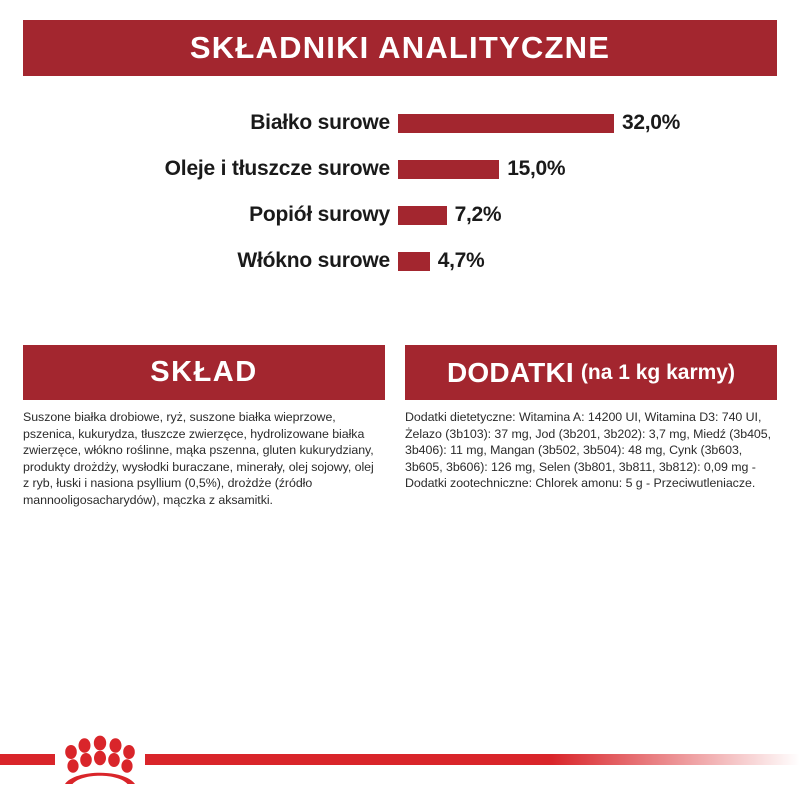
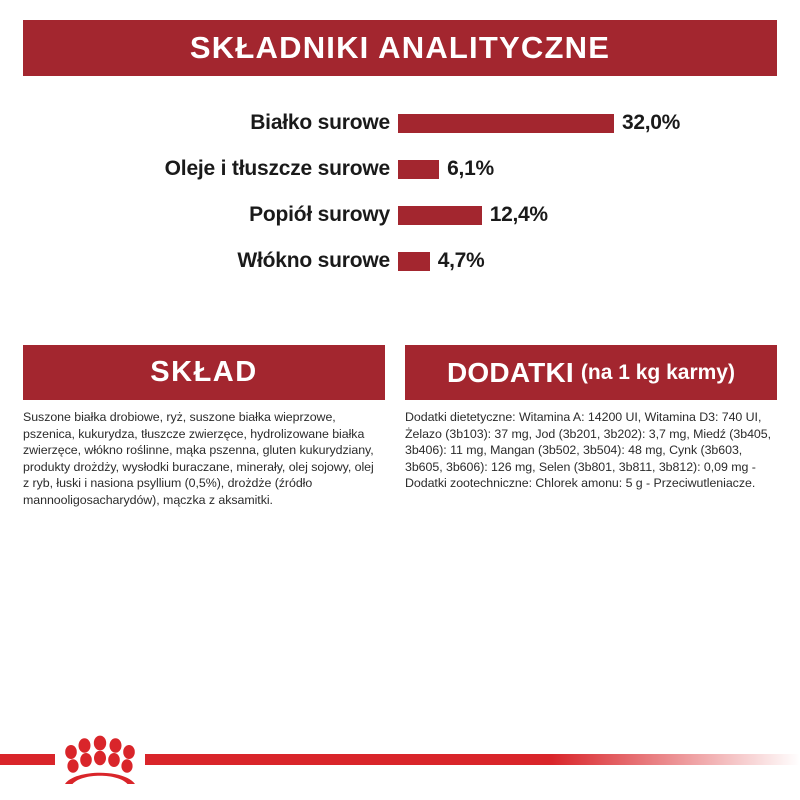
Oleje i tłuszcze surowe: 15,0% -> 6,1%
Popiół surowy: 7,2% -> 12,4%
